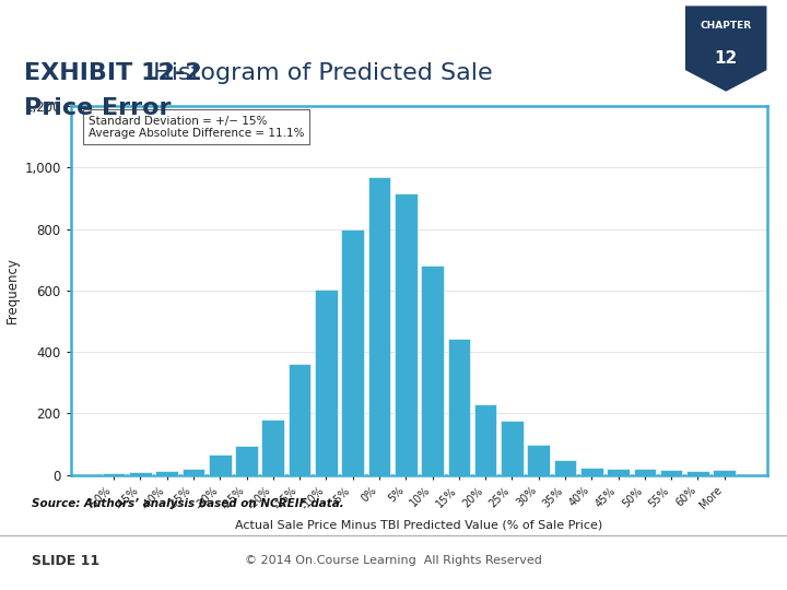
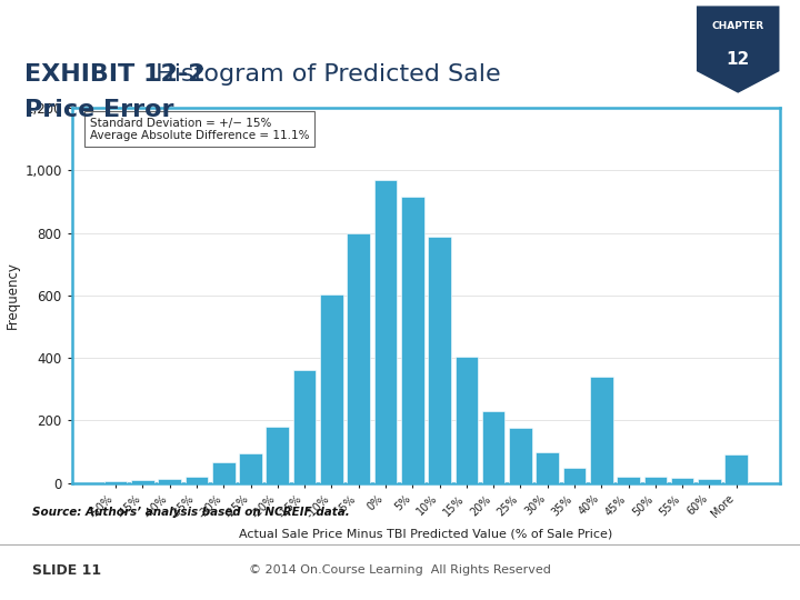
10%: 680 -> 790
15%: 445 -> 405
40%: 25 -> 340
More: 18 -> 90
